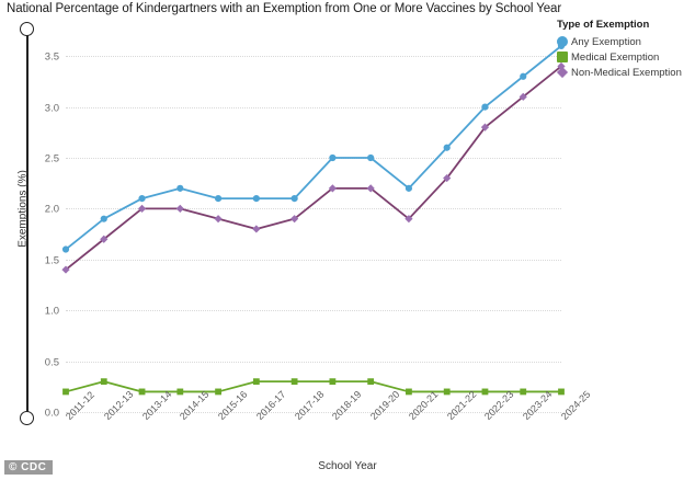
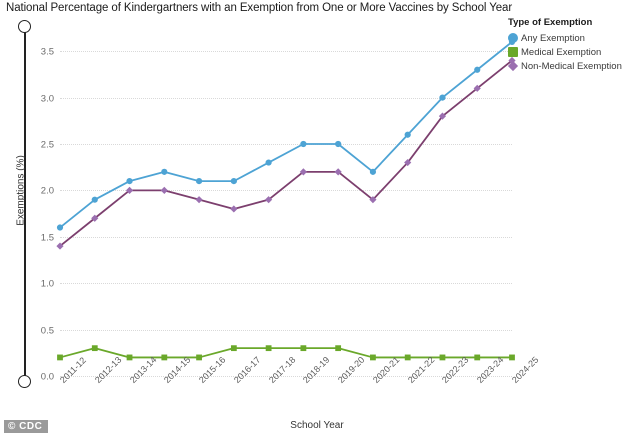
Any Exemption/2017-18: 2.1 -> 2.3
